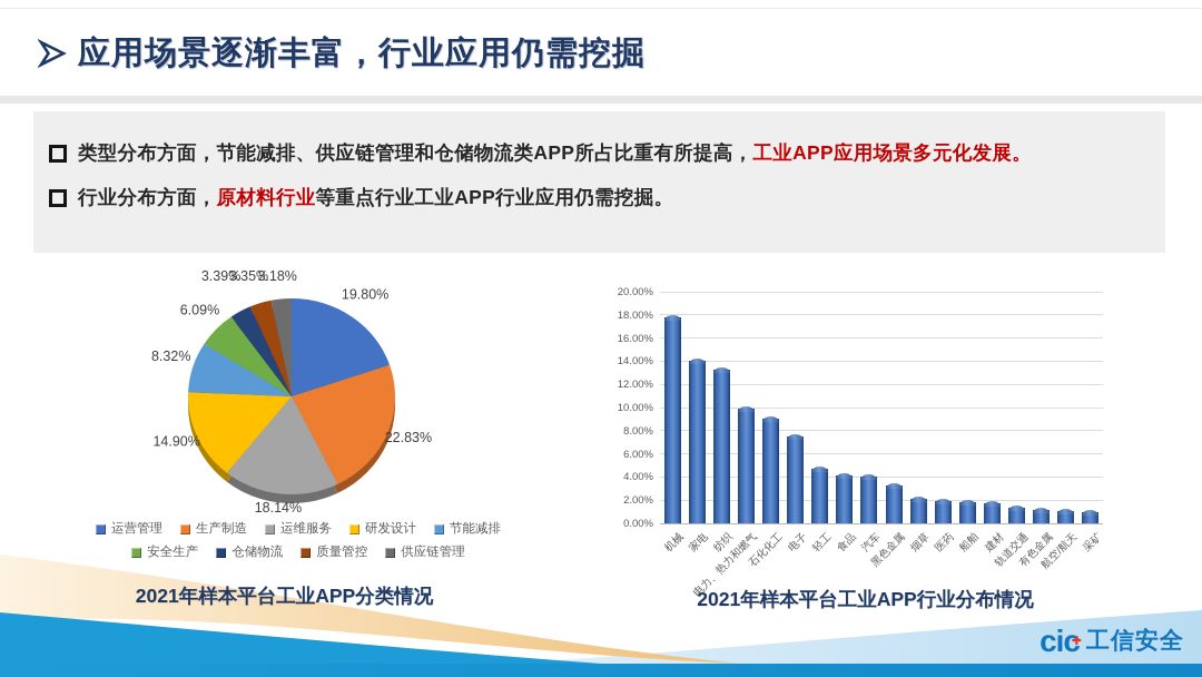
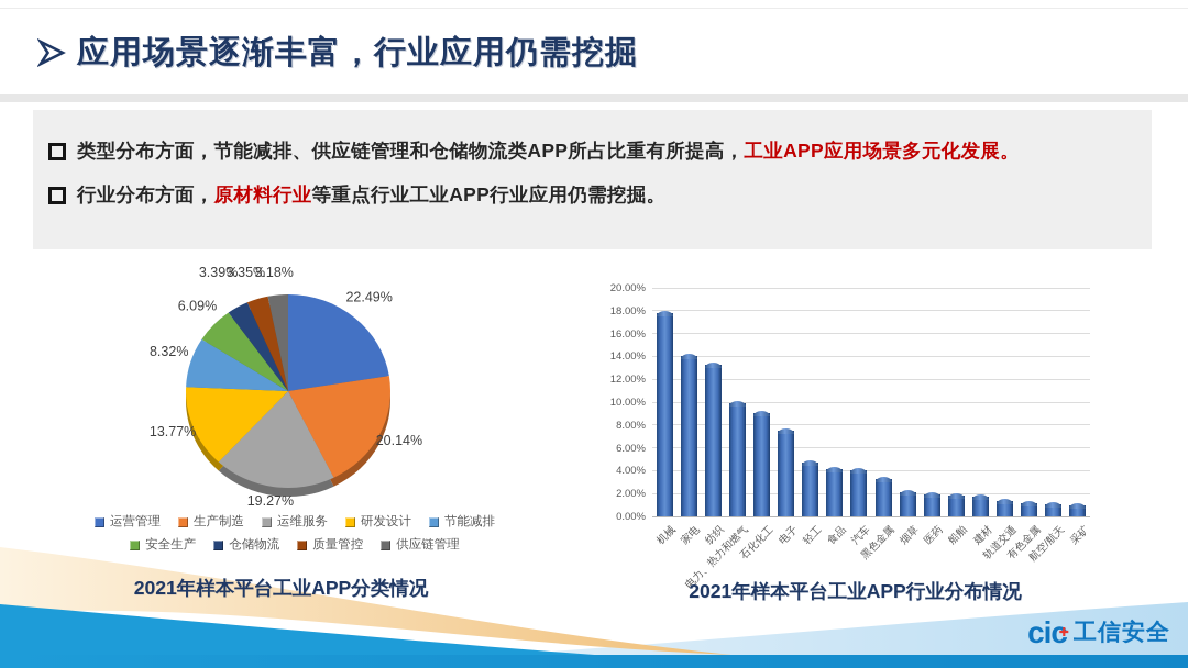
2021年样本平台工业APP分类情况/运营管理: 19.80% -> 22.49%
2021年样本平台工业APP分类情况/生产制造: 22.83% -> 20.14%
2021年样本平台工业APP分类情况/运维服务: 18.14% -> 19.27%
2021年样本平台工业APP分类情况/研发设计: 14.90% -> 13.77%
